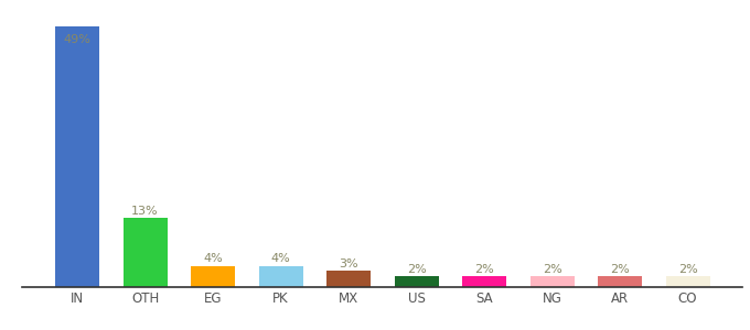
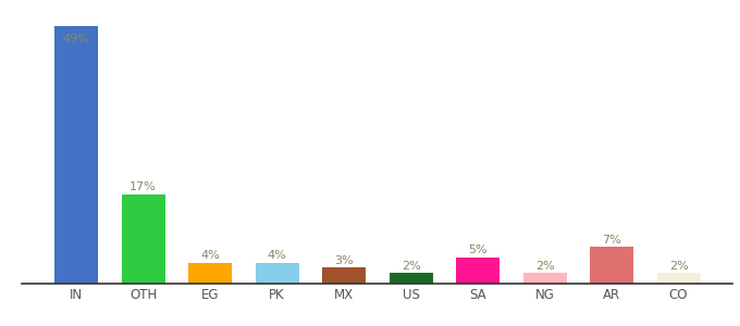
OTH: 13% -> 17%
SA: 2% -> 5%
AR: 2% -> 7%
